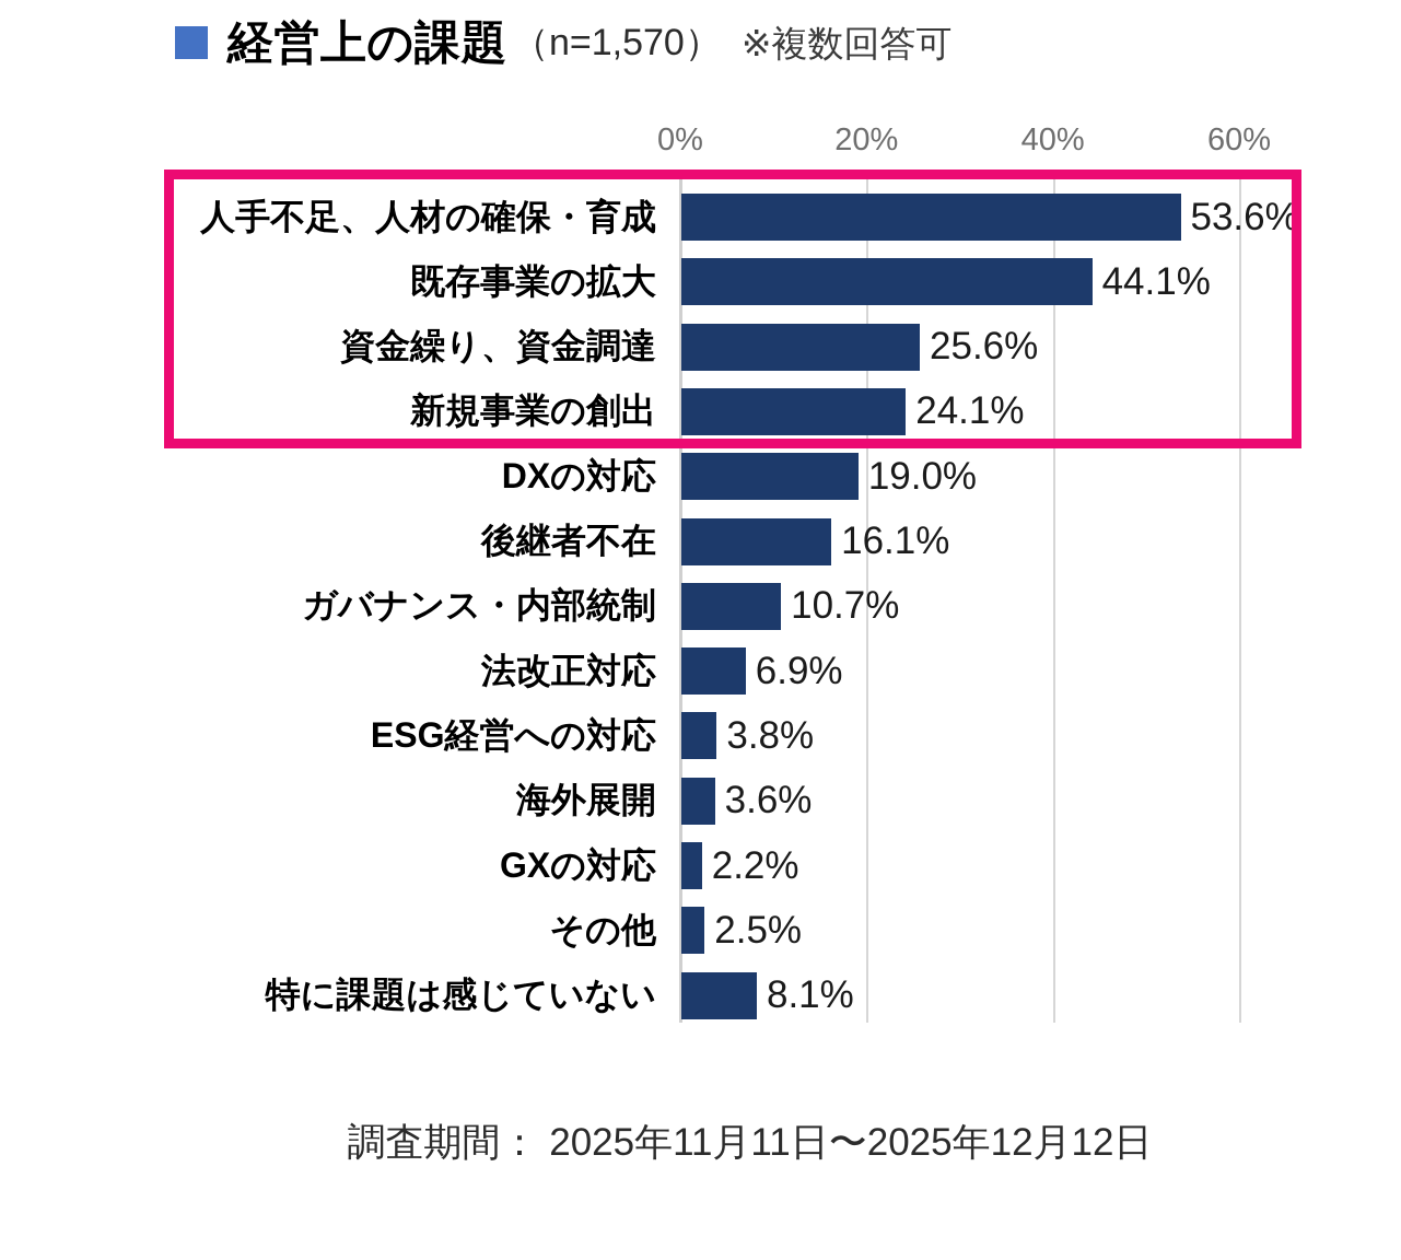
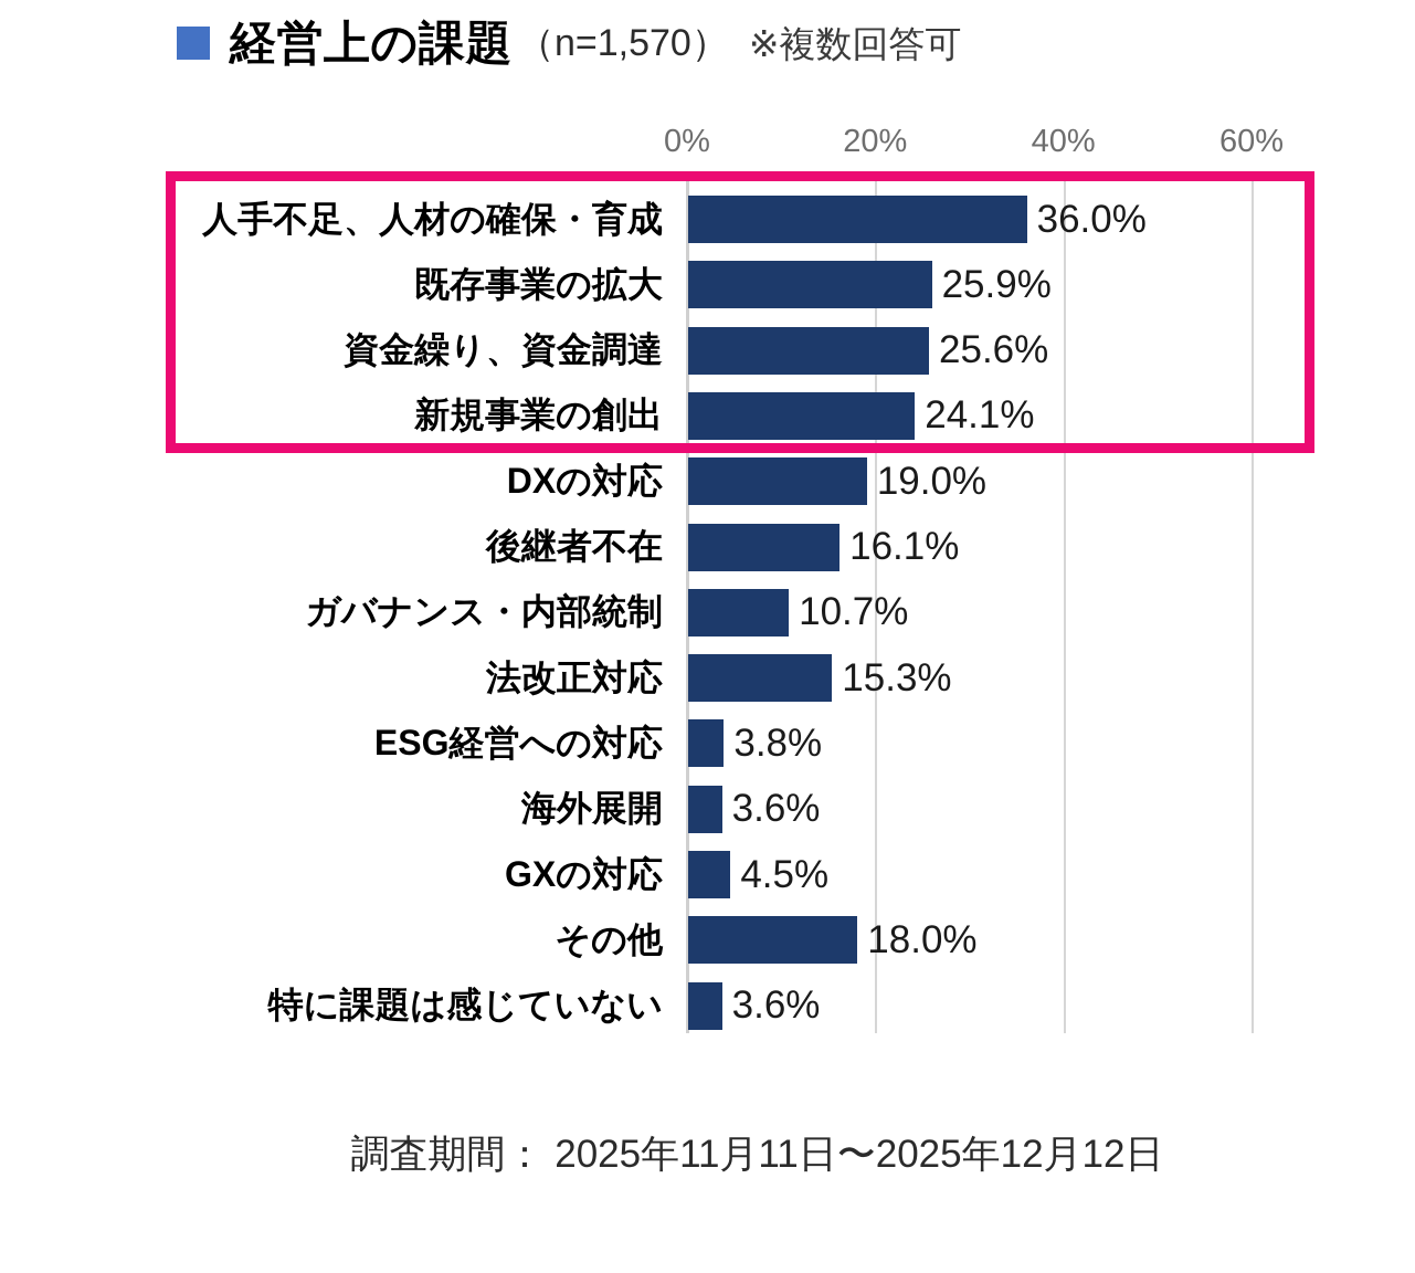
人手不足、人材の確保・育成: 53.6% -> 36.0%
既存事業の拡大: 44.1% -> 25.9%
法改正対応: 6.9% -> 15.3%
GXの対応: 2.2% -> 4.5%
その他: 2.5% -> 18.0%
特に課題は感じていない: 8.1% -> 3.6%
